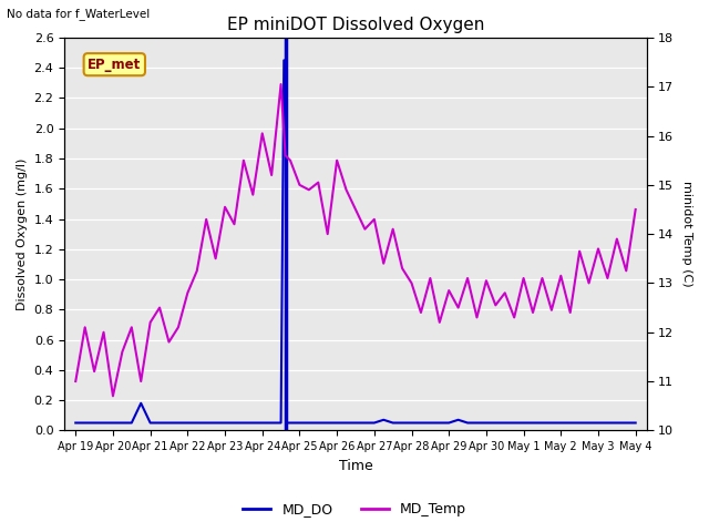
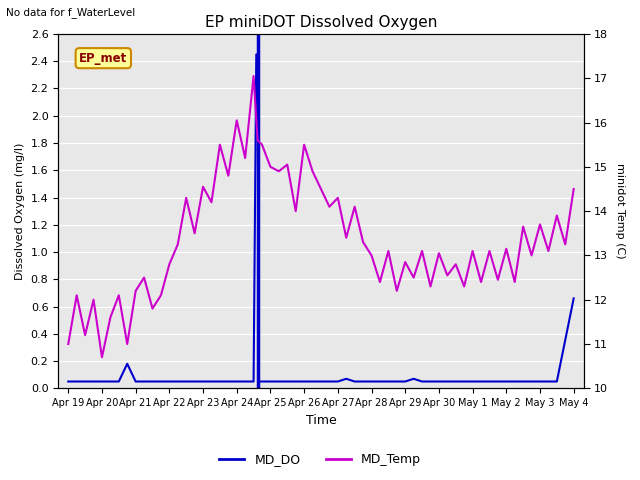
MD_DO/May 4: 0.05 -> 0.66
